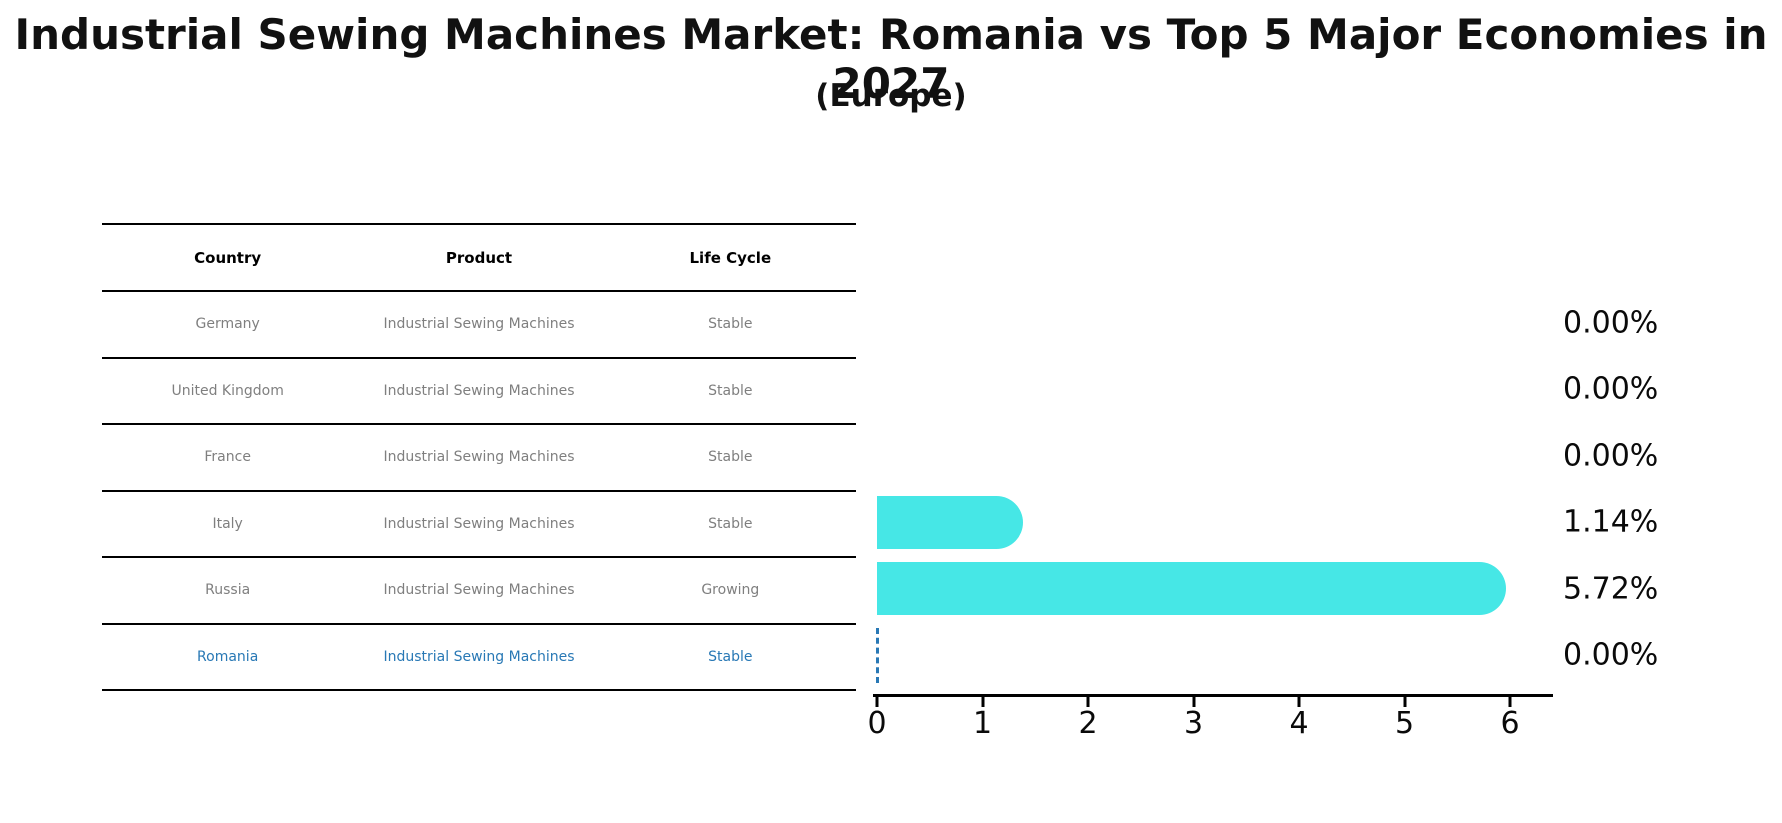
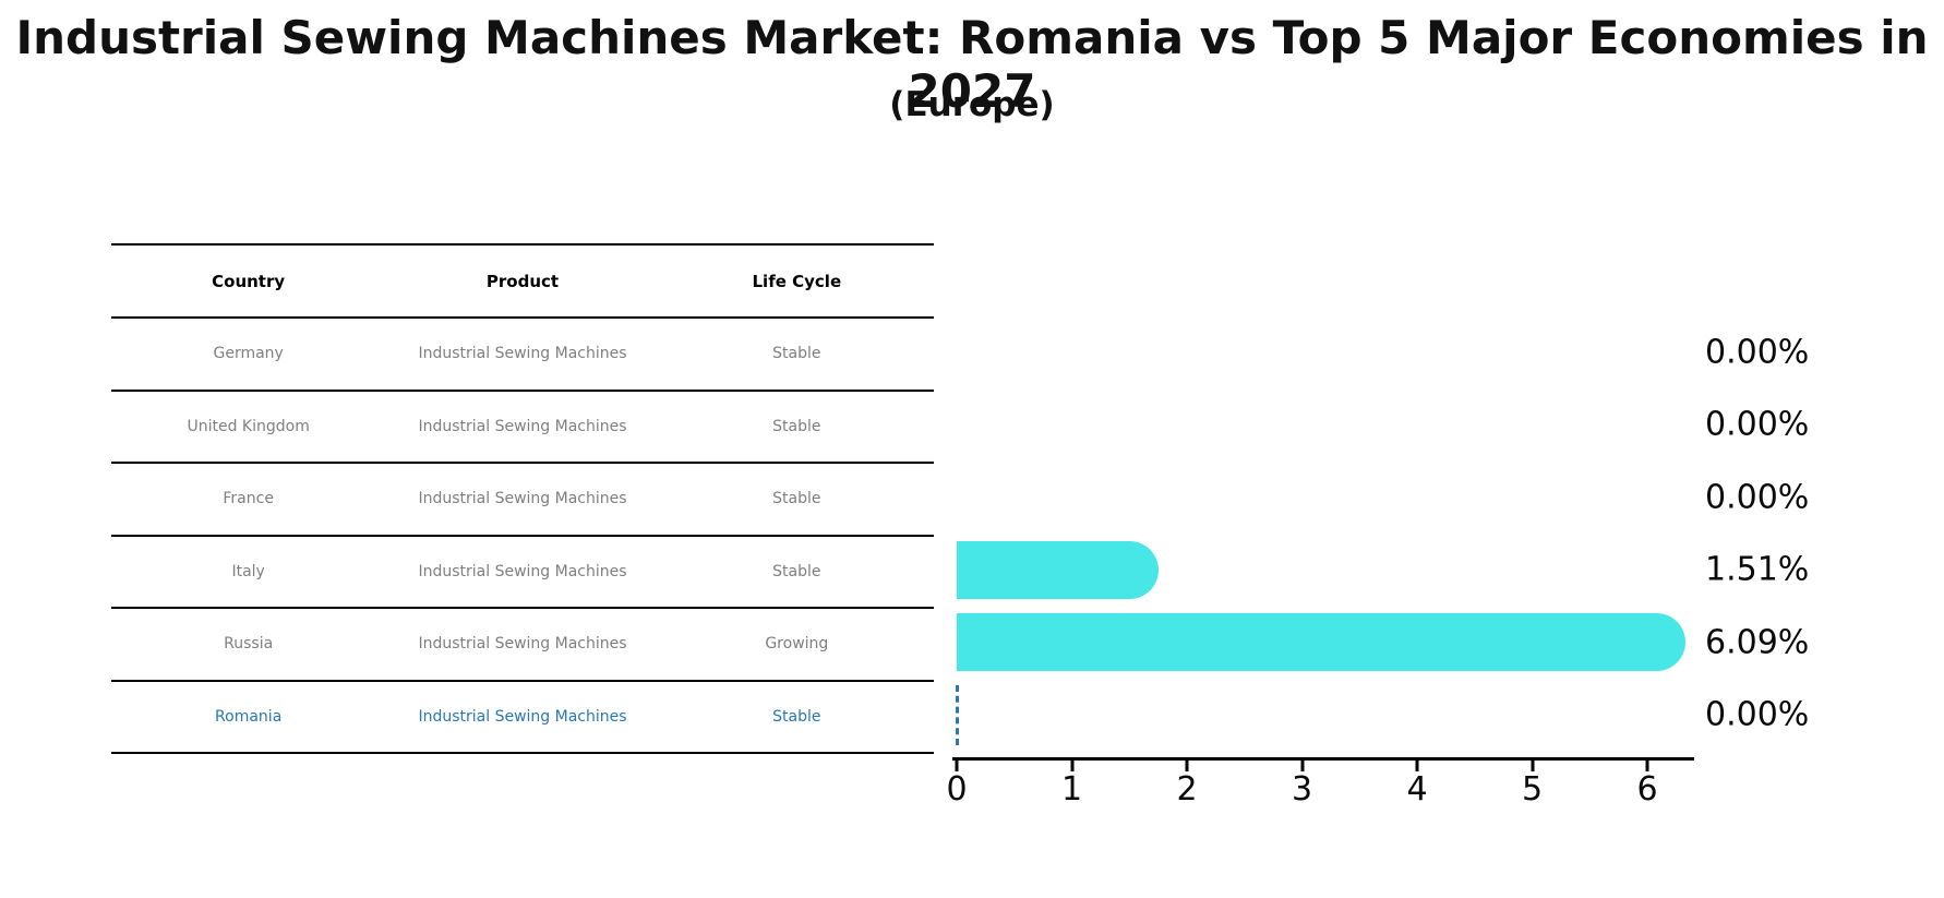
Italy: 1.14% -> 1.51%
Russia: 5.72% -> 6.09%
